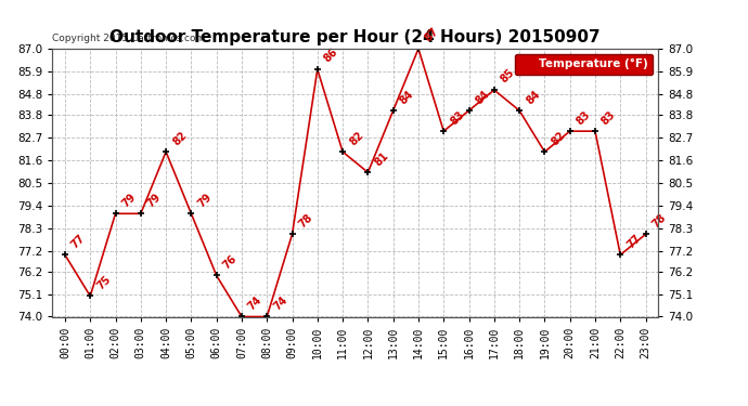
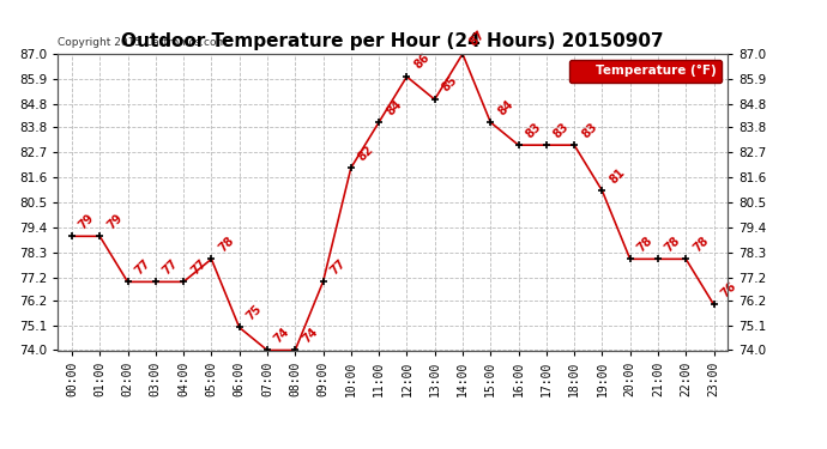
00:00: 77 -> 79
01:00: 75 -> 79
02:00: 79 -> 77
03:00: 79 -> 77
04:00: 82 -> 77
05:00: 79 -> 78
06:00: 76 -> 75
09:00: 78 -> 77
10:00: 86 -> 82
11:00: 82 -> 84
12:00: 81 -> 86
13:00: 84 -> 85
15:00: 83 -> 84
16:00: 84 -> 83
17:00: 85 -> 83
18:00: 84 -> 83
19:00: 82 -> 81
20:00: 83 -> 78
21:00: 83 -> 78
22:00: 77 -> 78
23:00: 78 -> 76
